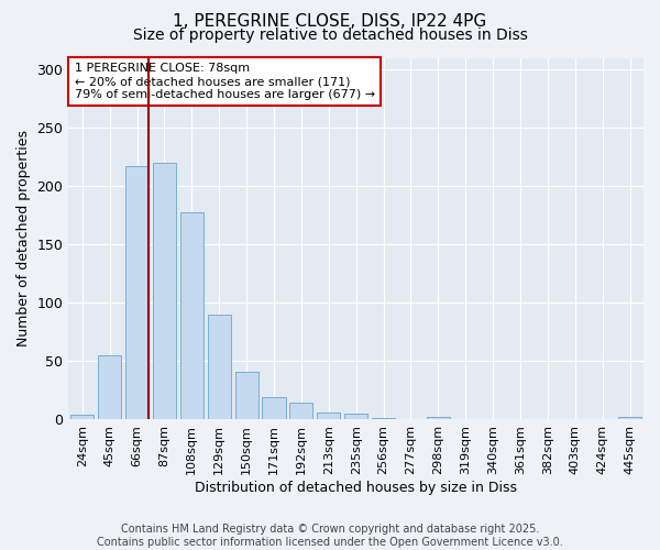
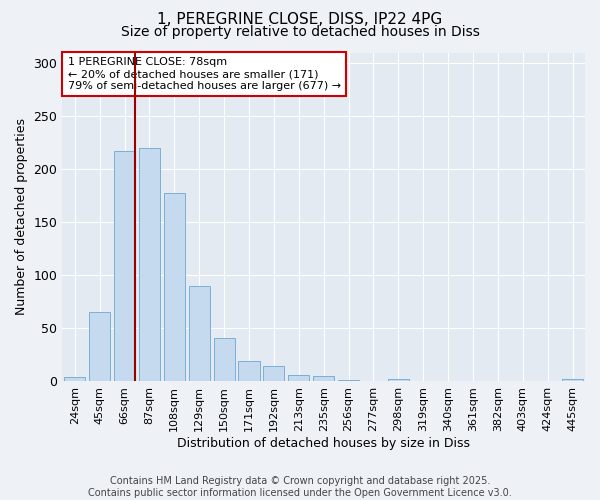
45sqm: 55 -> 65
